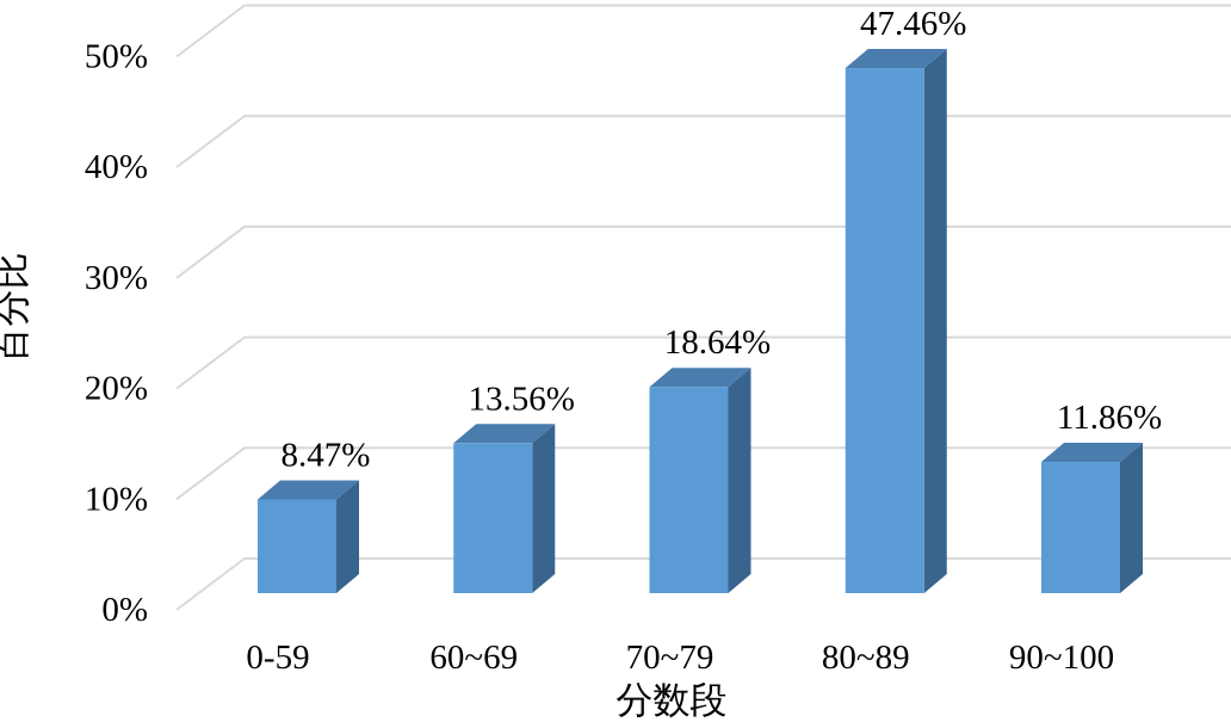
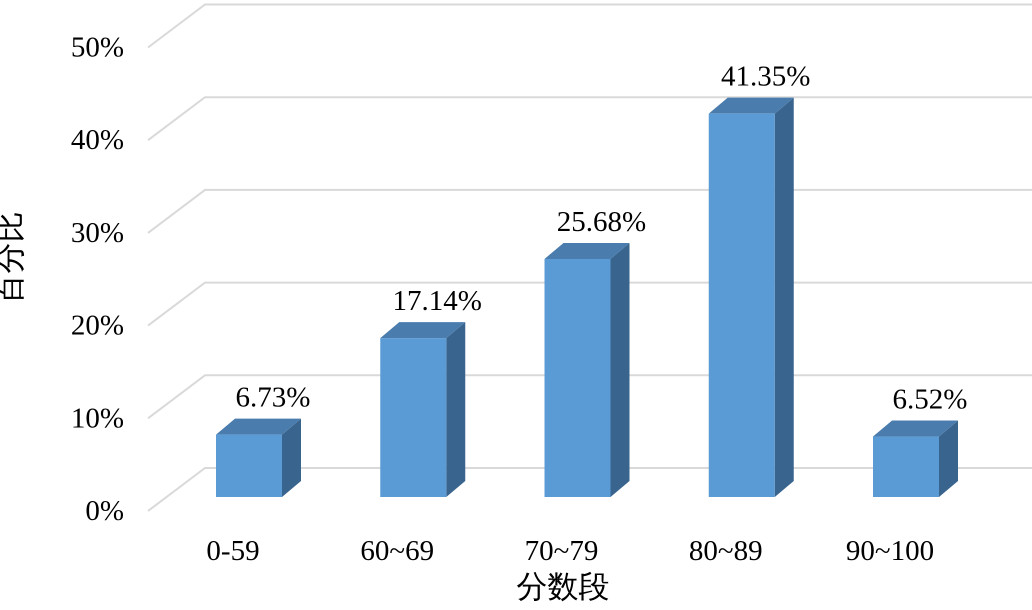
0-59: 8.47% -> 6.73%
60~69: 13.56% -> 17.14%
70~79: 18.64% -> 25.68%
80~89: 47.46% -> 41.35%
90~100: 11.86% -> 6.52%
